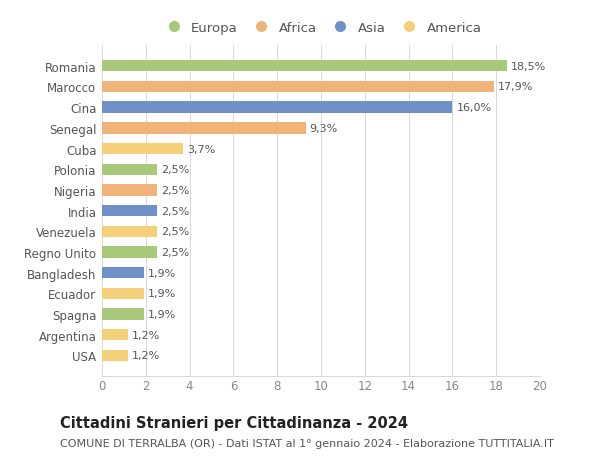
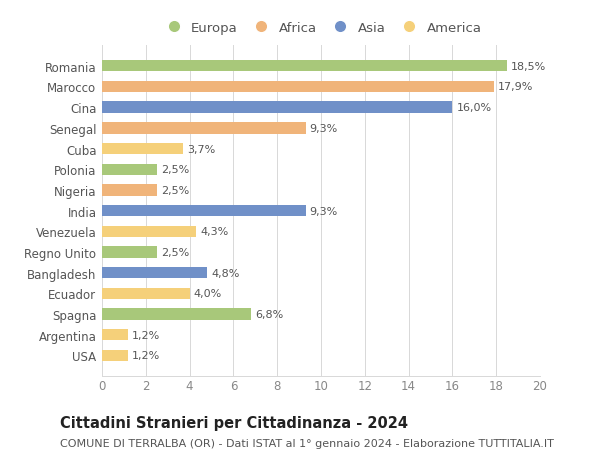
India: 2,5% -> 9,3%
Venezuela: 2,5% -> 4,3%
Bangladesh: 1,9% -> 4,8%
Ecuador: 1,9% -> 4,0%
Spagna: 1,9% -> 6,8%
